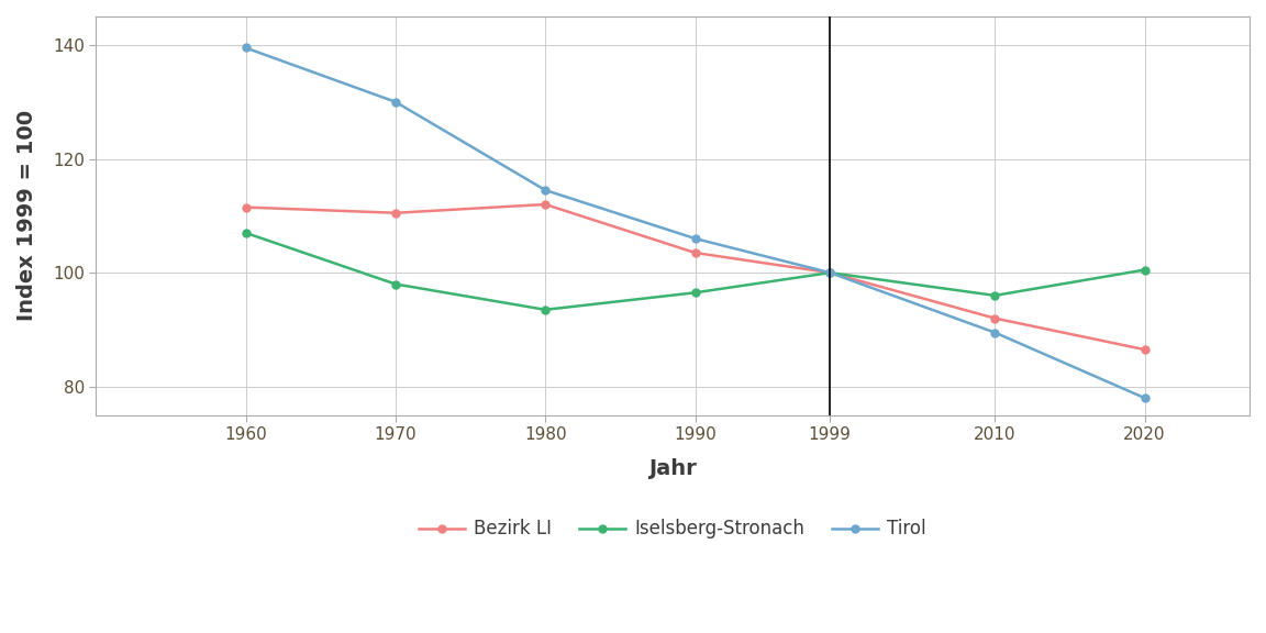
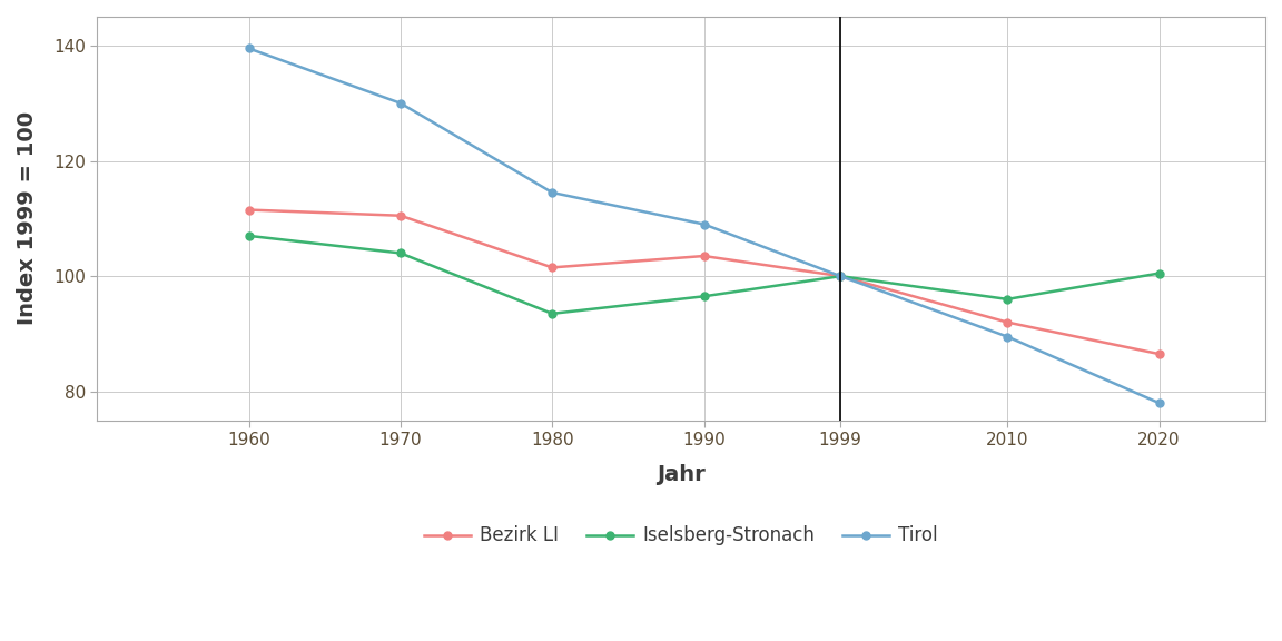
Iselsberg-Stronach/1970: 98.0 -> 104.0
Bezirk LI/1980: 112.0 -> 101.5
Tirol/1990: 106.0 -> 109.0
